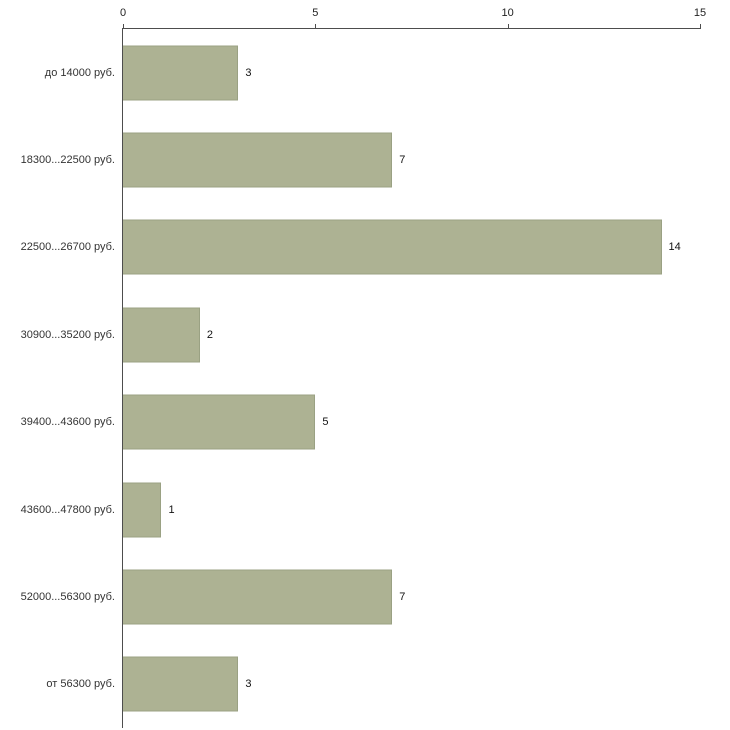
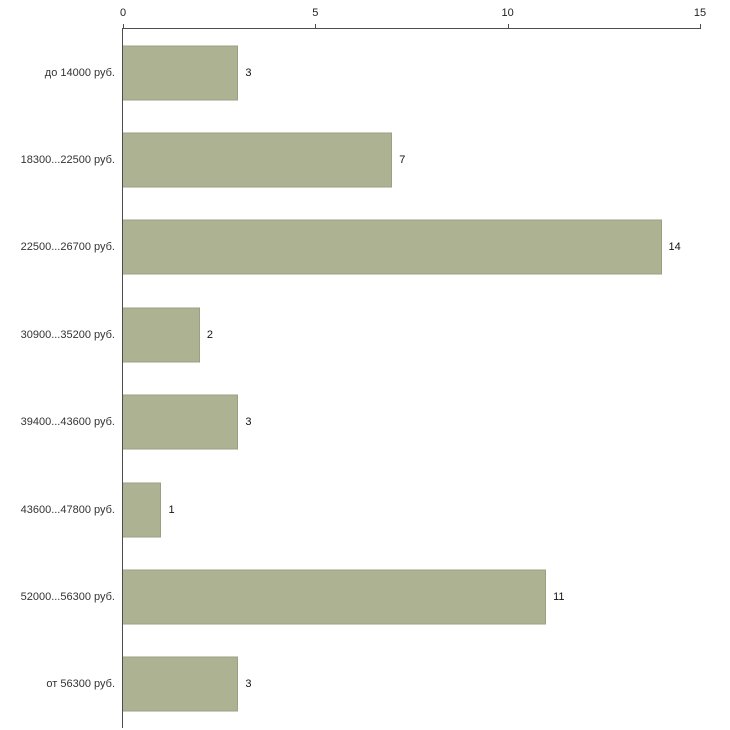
39400...43600 руб.: 5 -> 3
52000...56300 руб.: 7 -> 11
